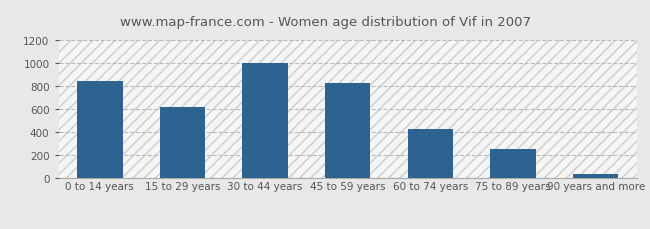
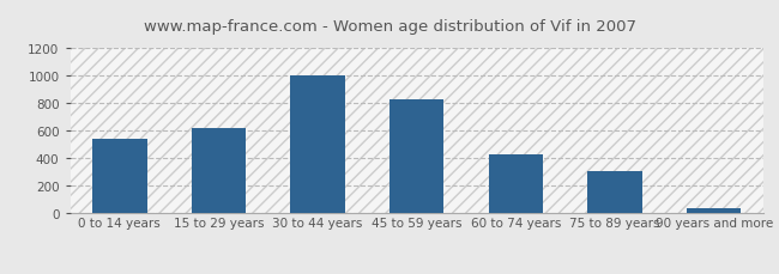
0 to 14 years: 840 -> 540
75 to 89 years: 260 -> 310
